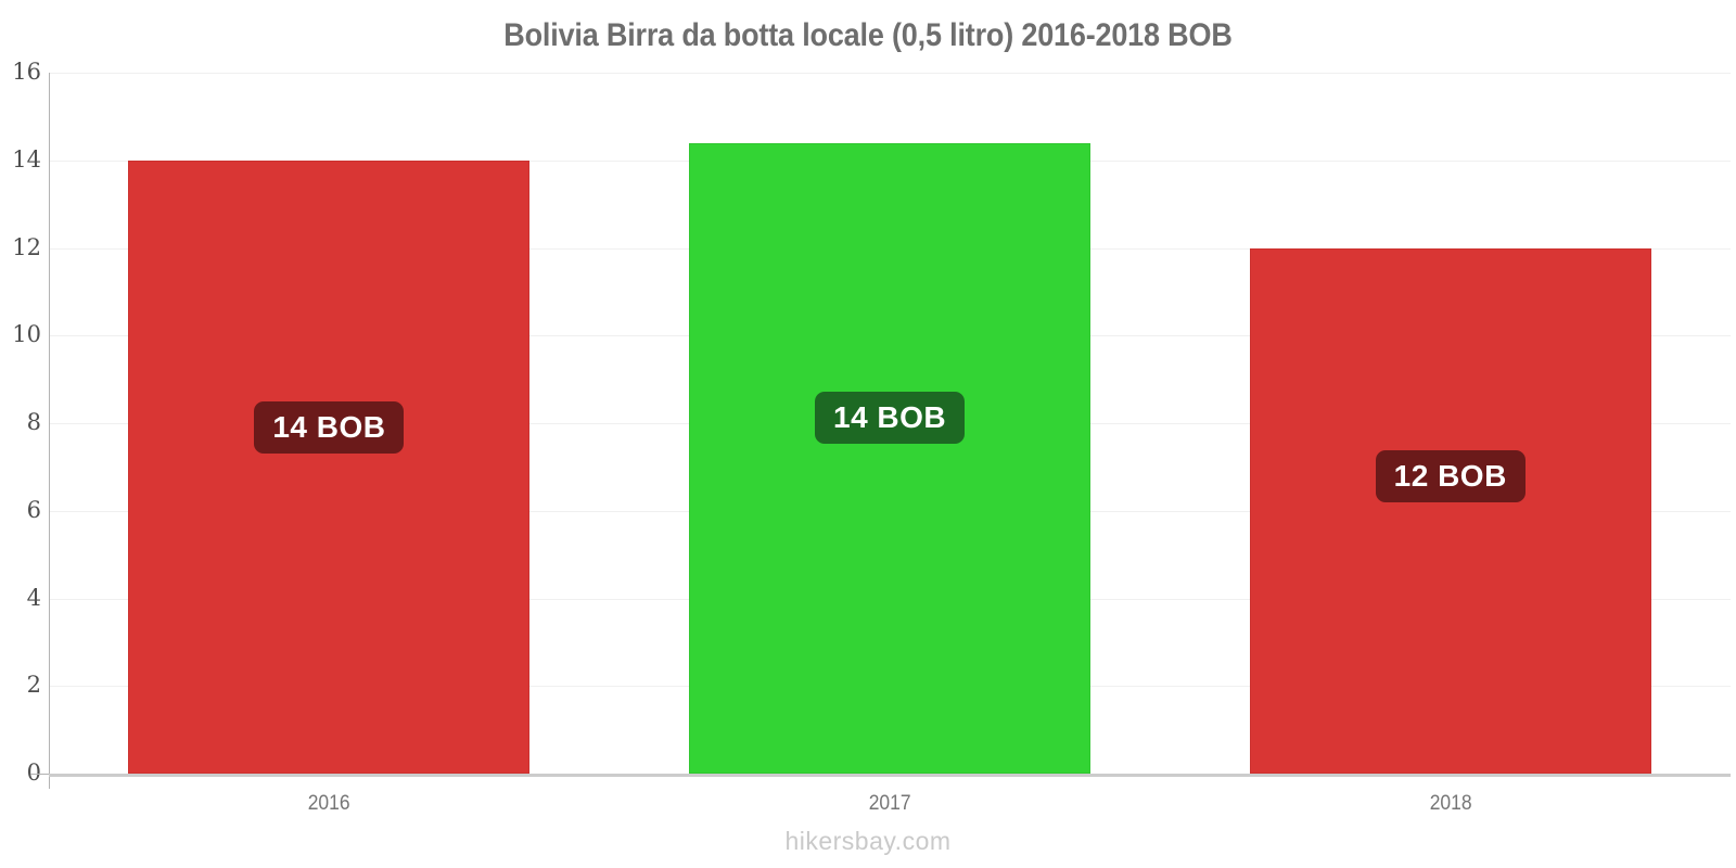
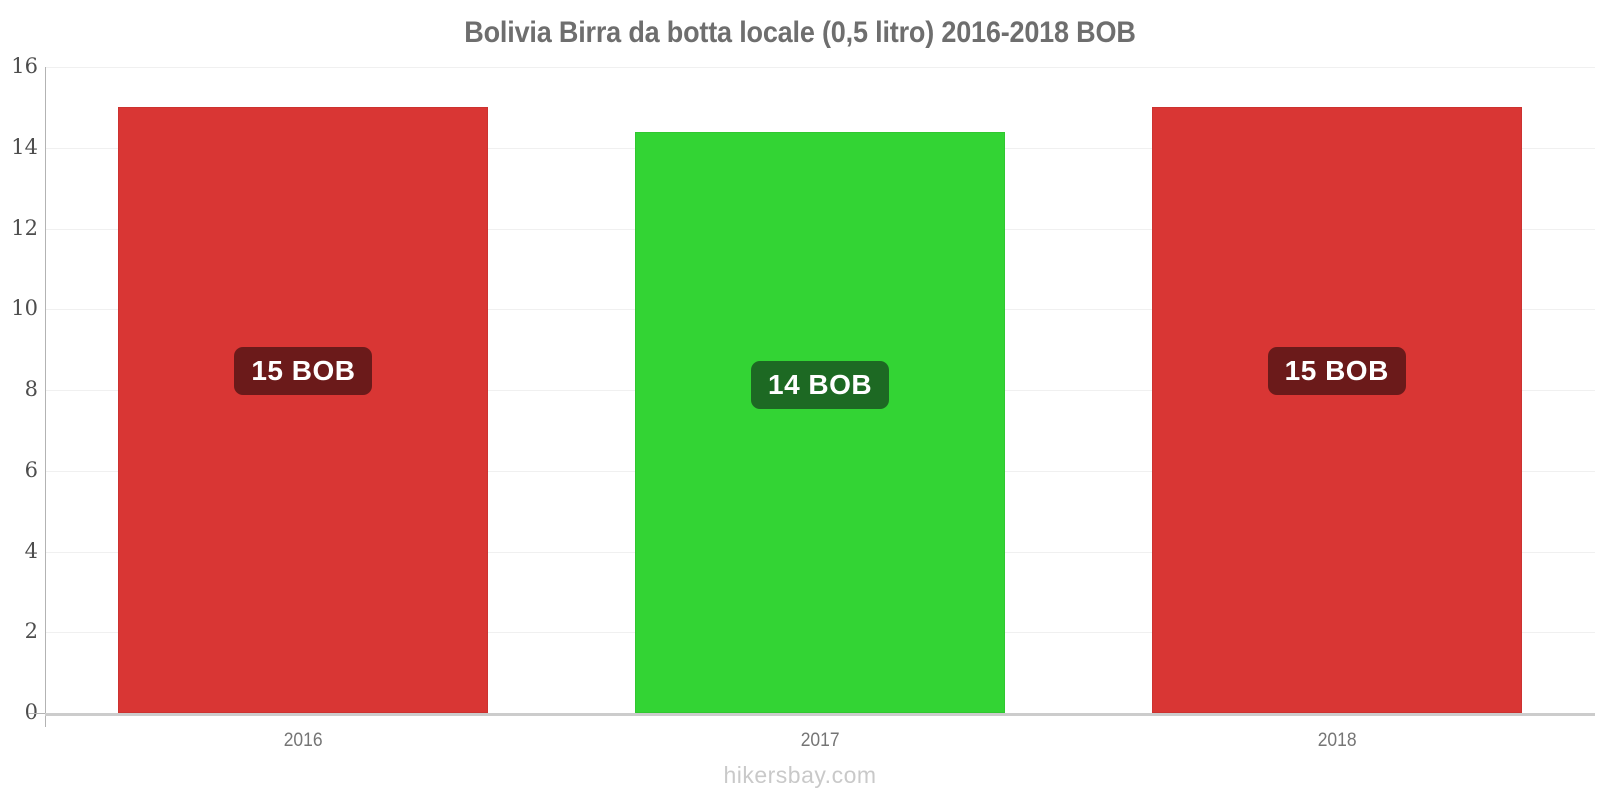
2016: 14 -> 15
2018: 12 -> 15
